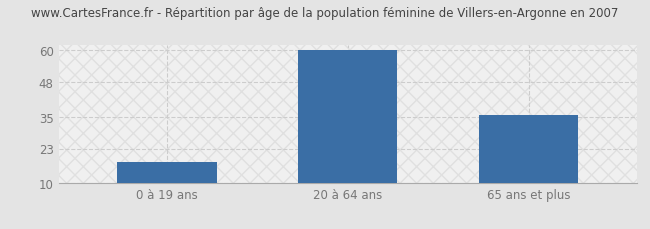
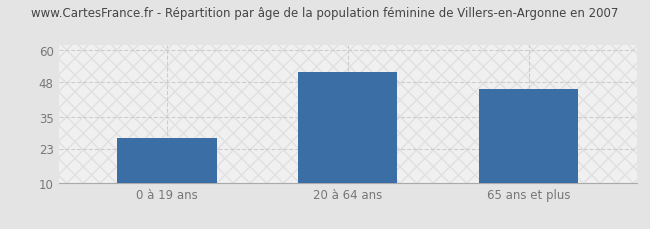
0 à 19 ans: 18.0 -> 27.0
20 à 64 ans: 60.0 -> 52.0
65 ans et plus: 35.5 -> 45.5
